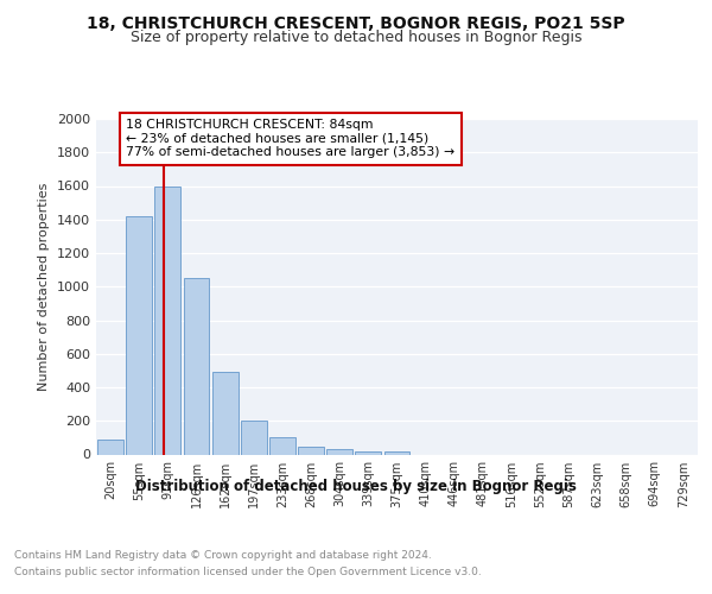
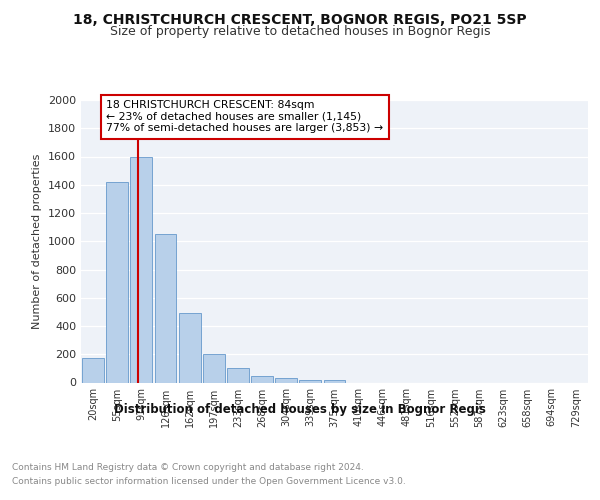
20sqm: 80 -> 170
